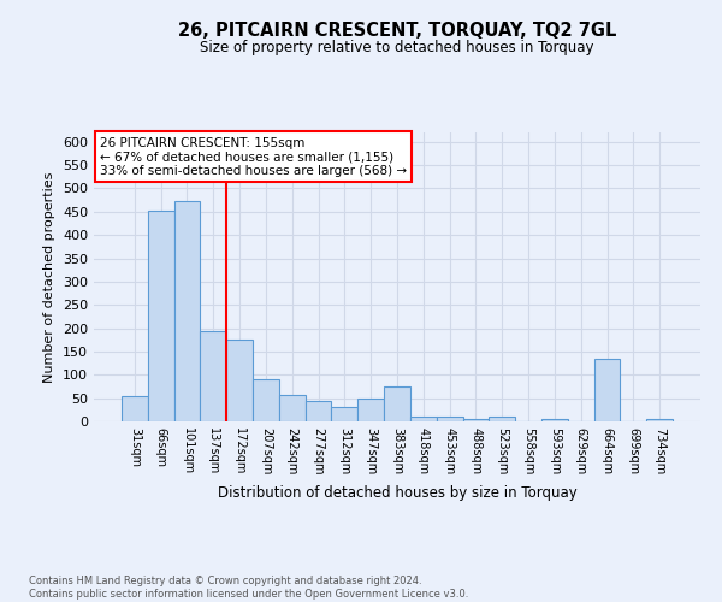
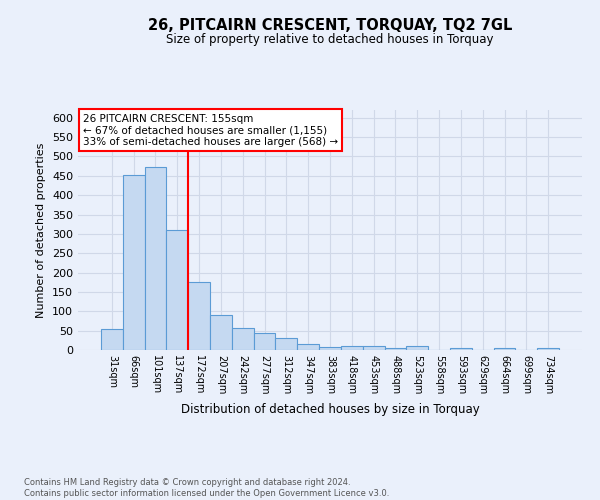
137sqm: 195 -> 311
347sqm: 50 -> 15
383sqm: 75 -> 9
664sqm: 135 -> 5
